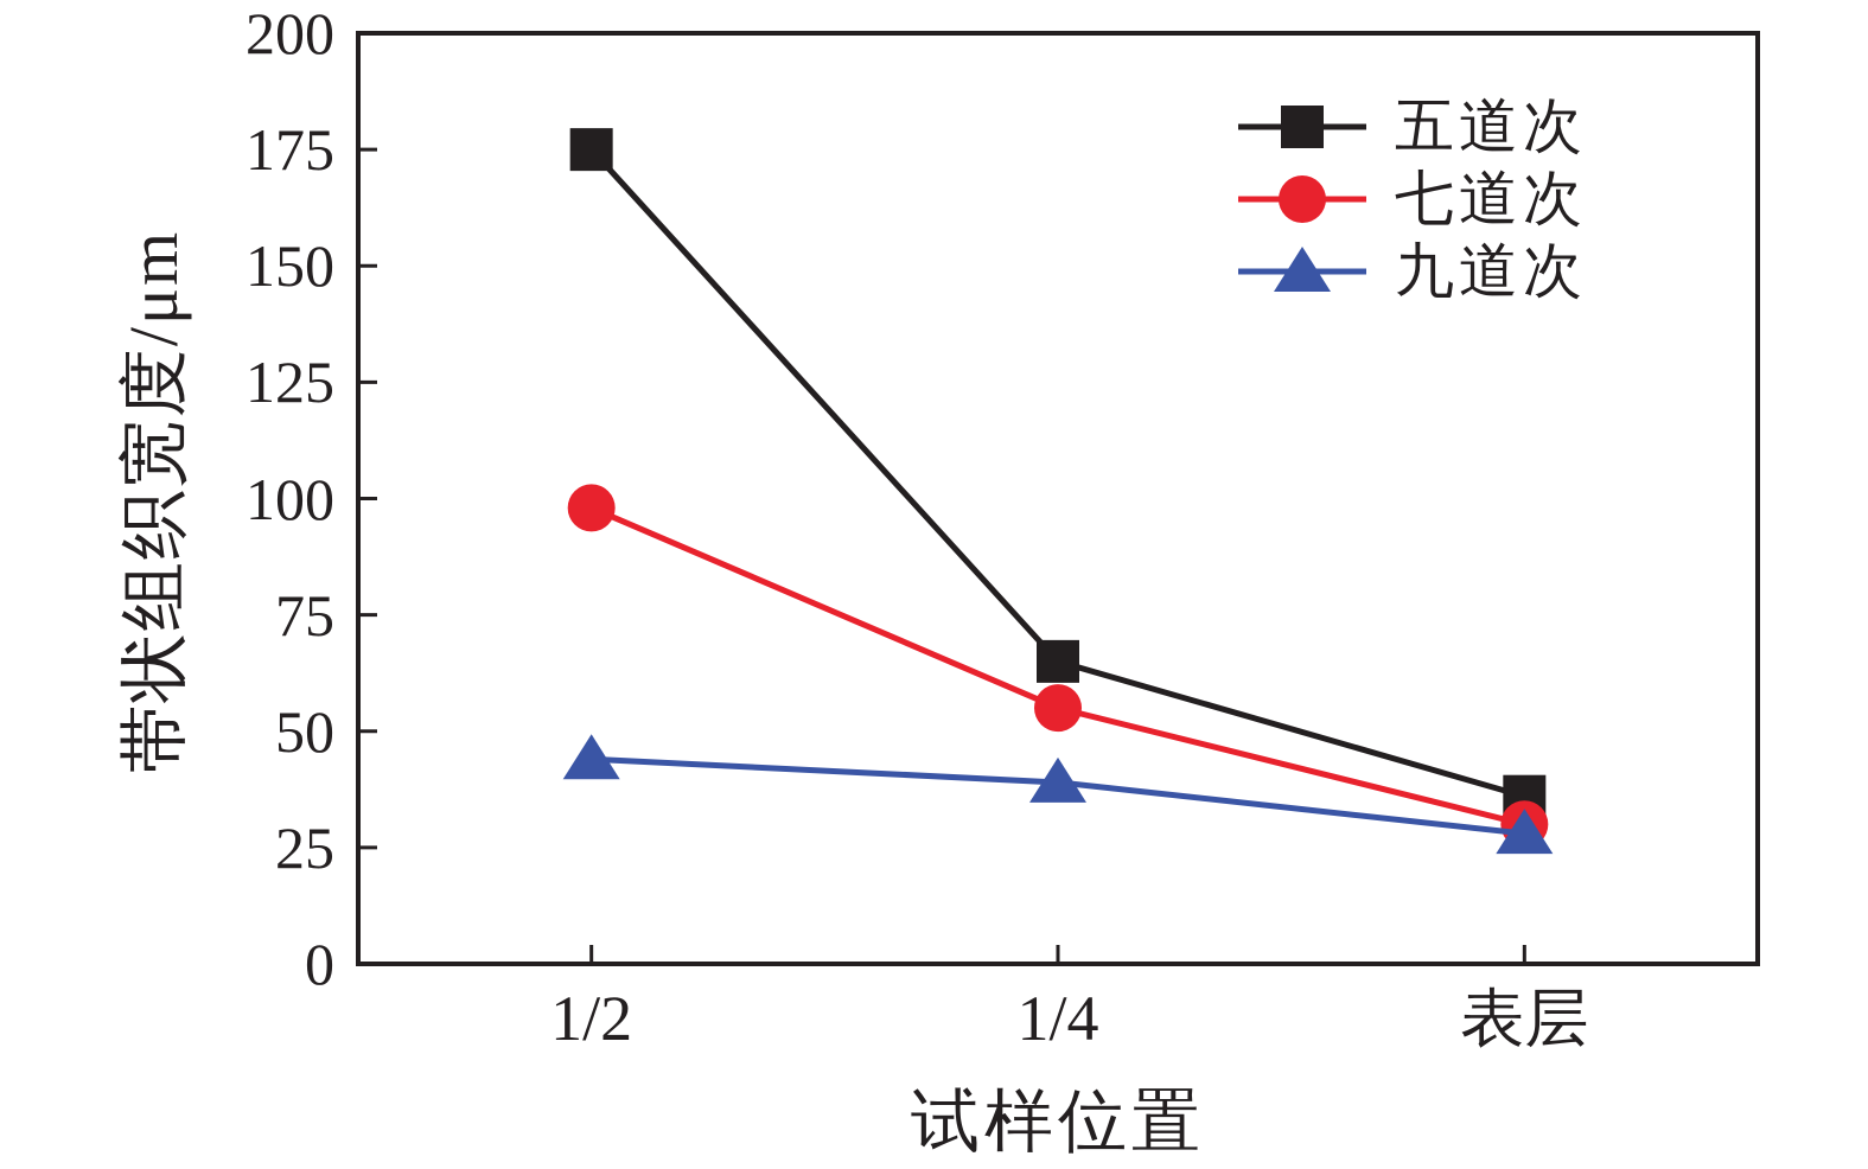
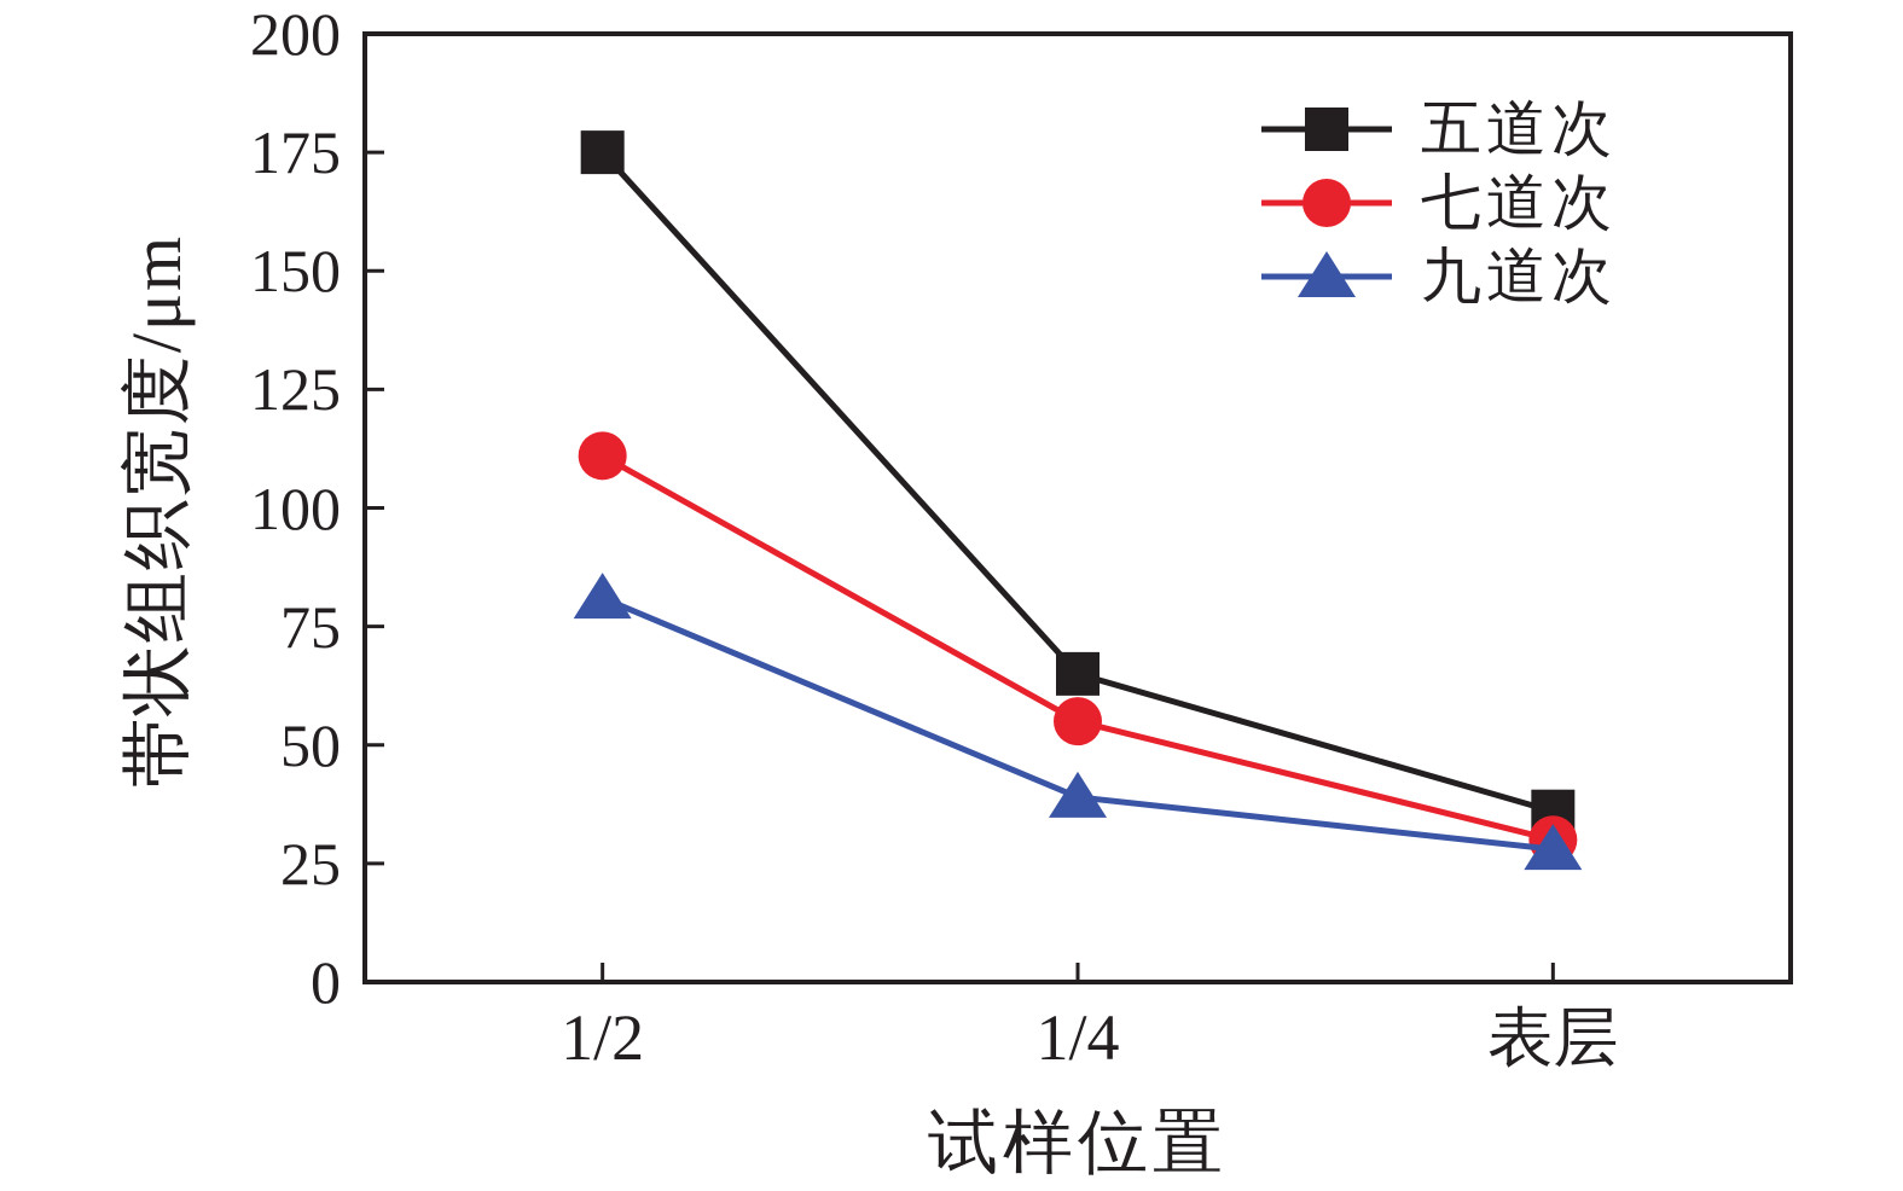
七道次/1/2: 98 -> 111
九道次/1/2: 44 -> 81
